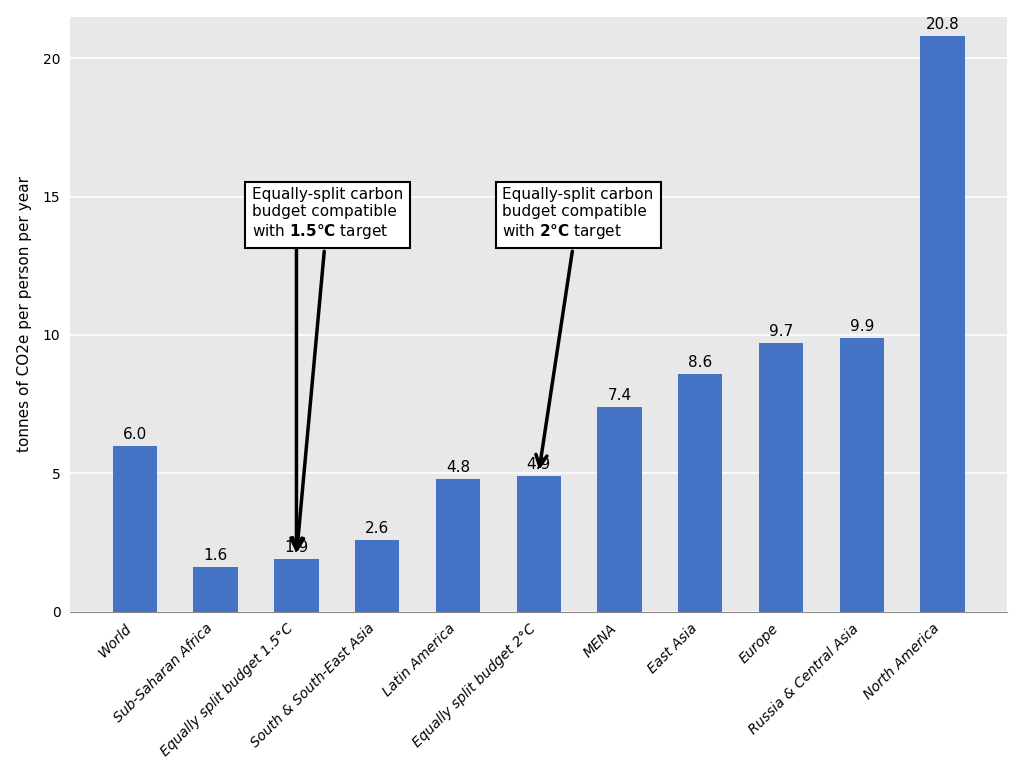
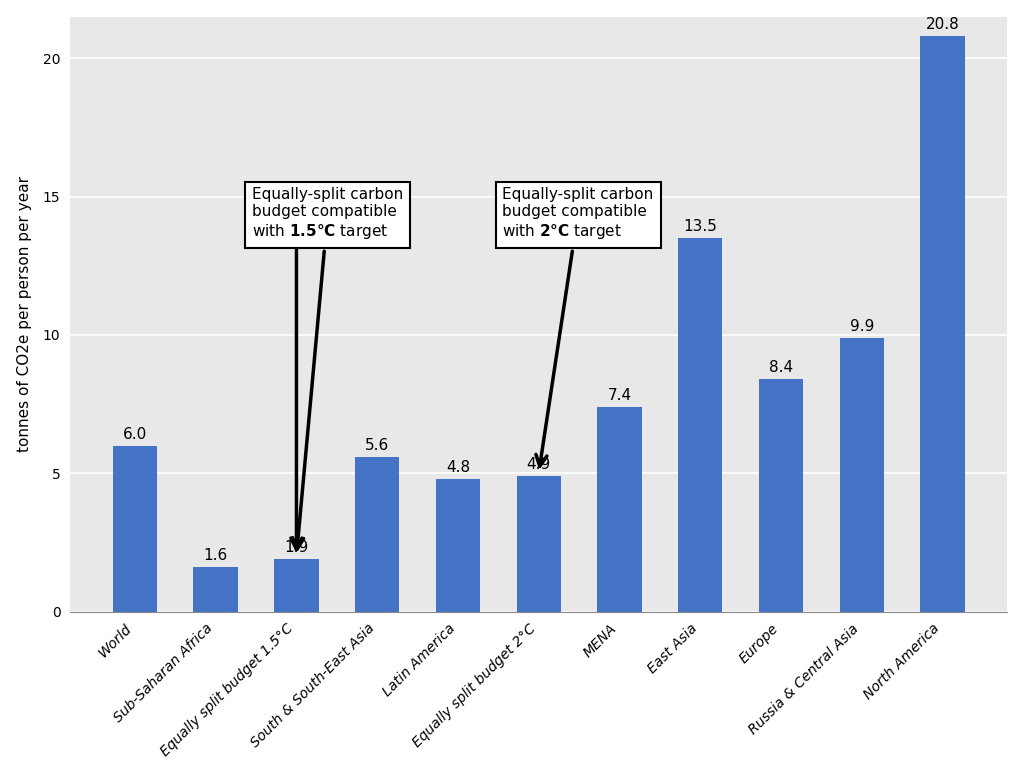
South & South-East Asia: 2.6 -> 5.6
East Asia: 8.6 -> 13.5
Europe: 9.7 -> 8.4
